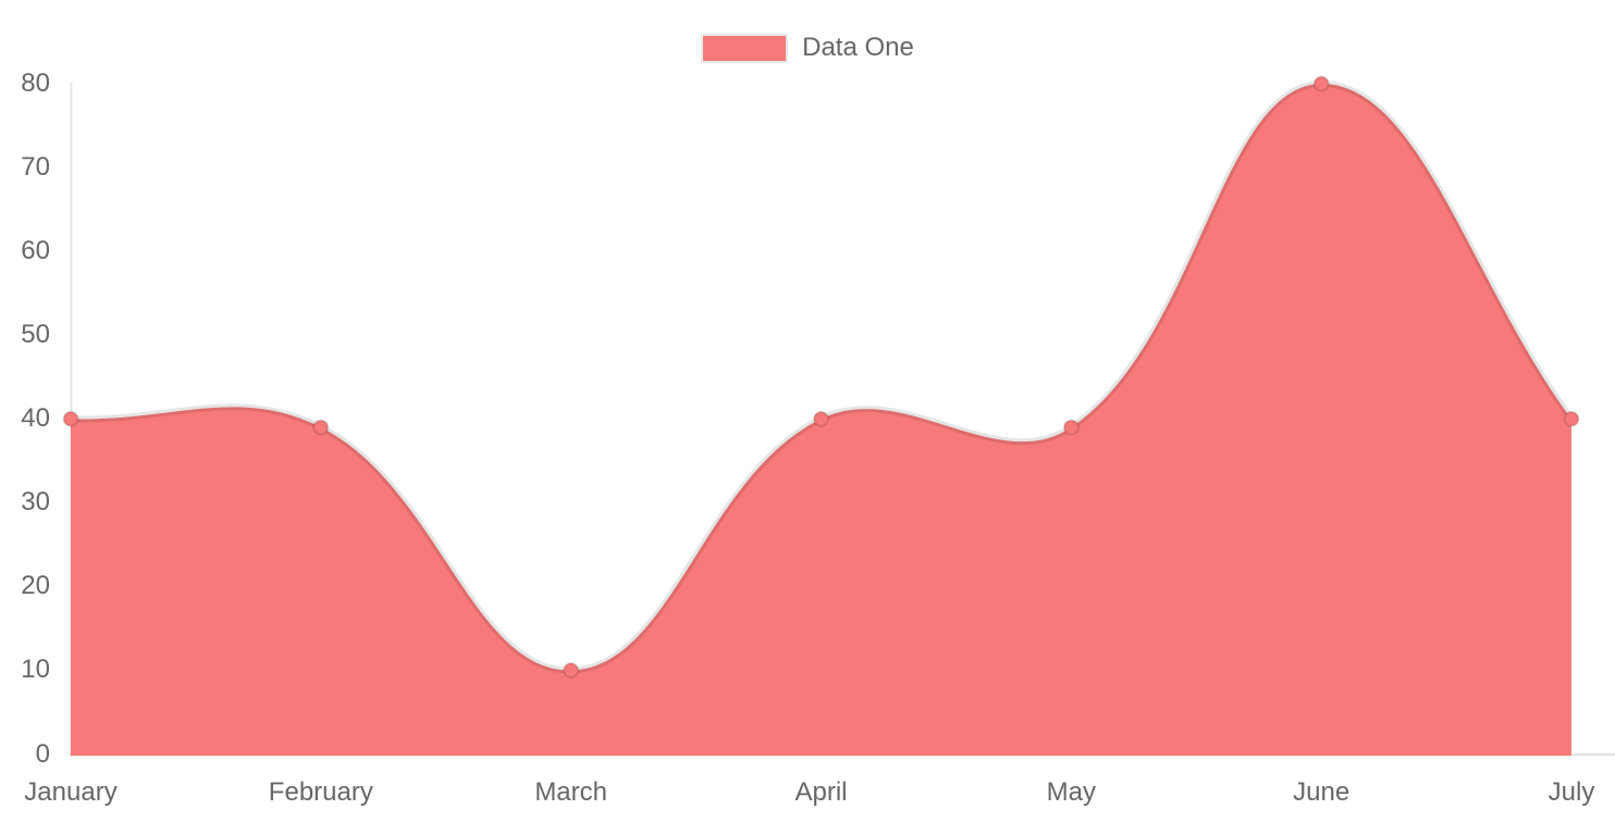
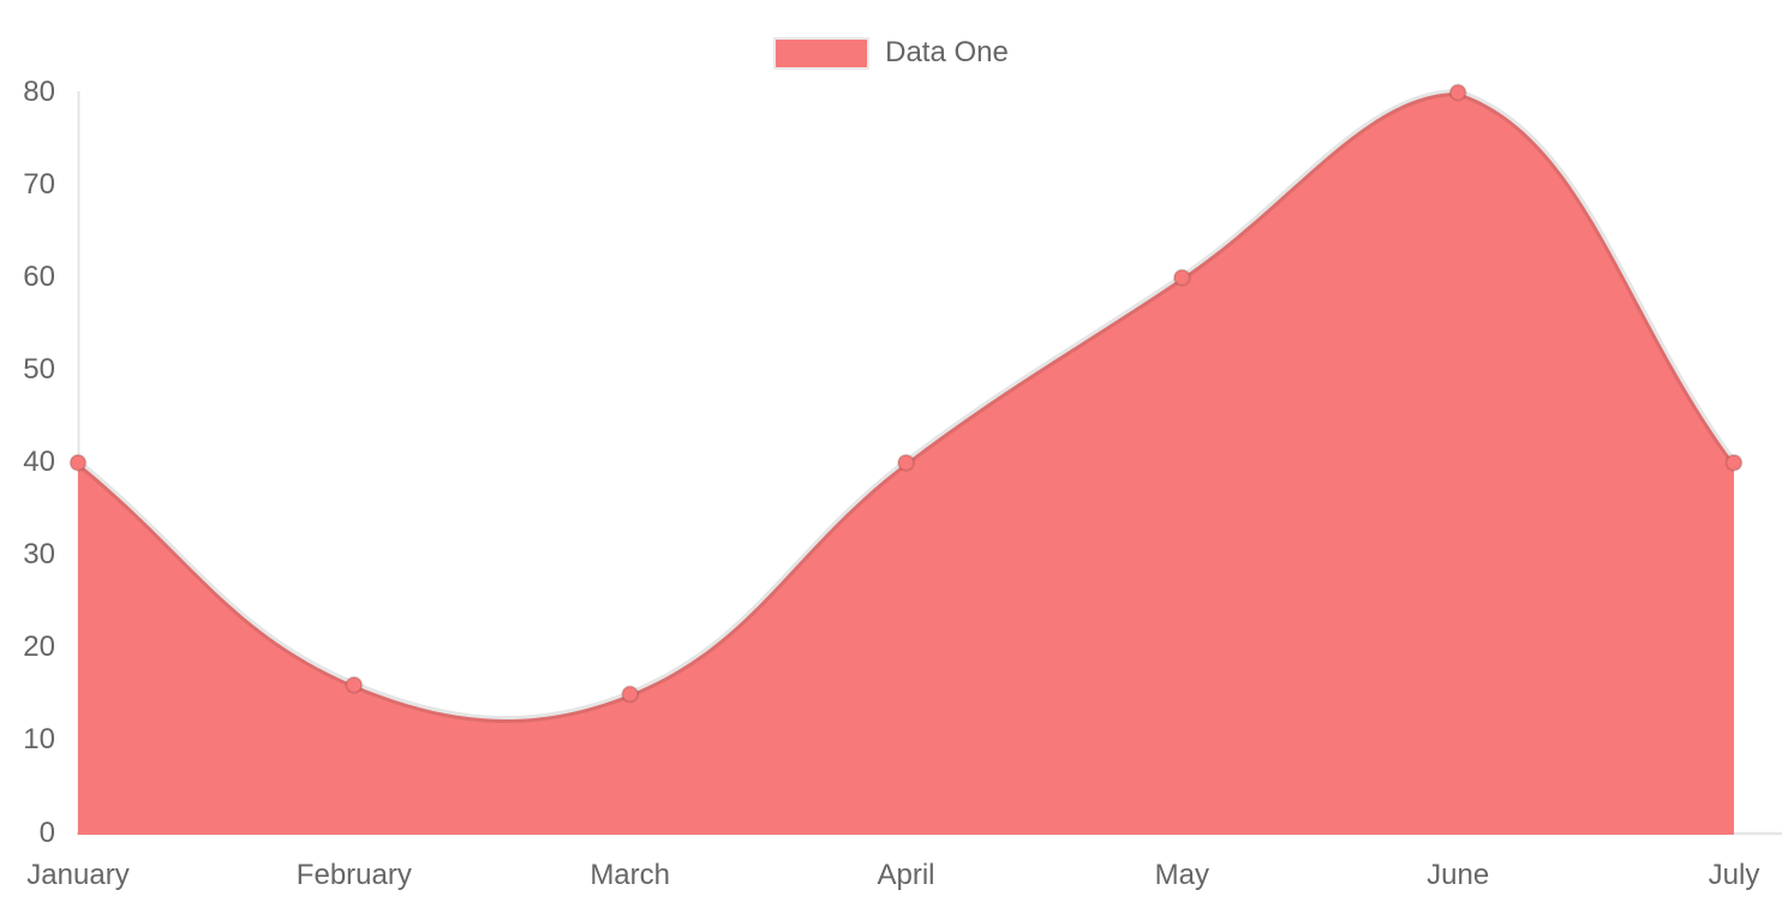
February: 39 -> 16
March: 10 -> 15
May: 39 -> 60
